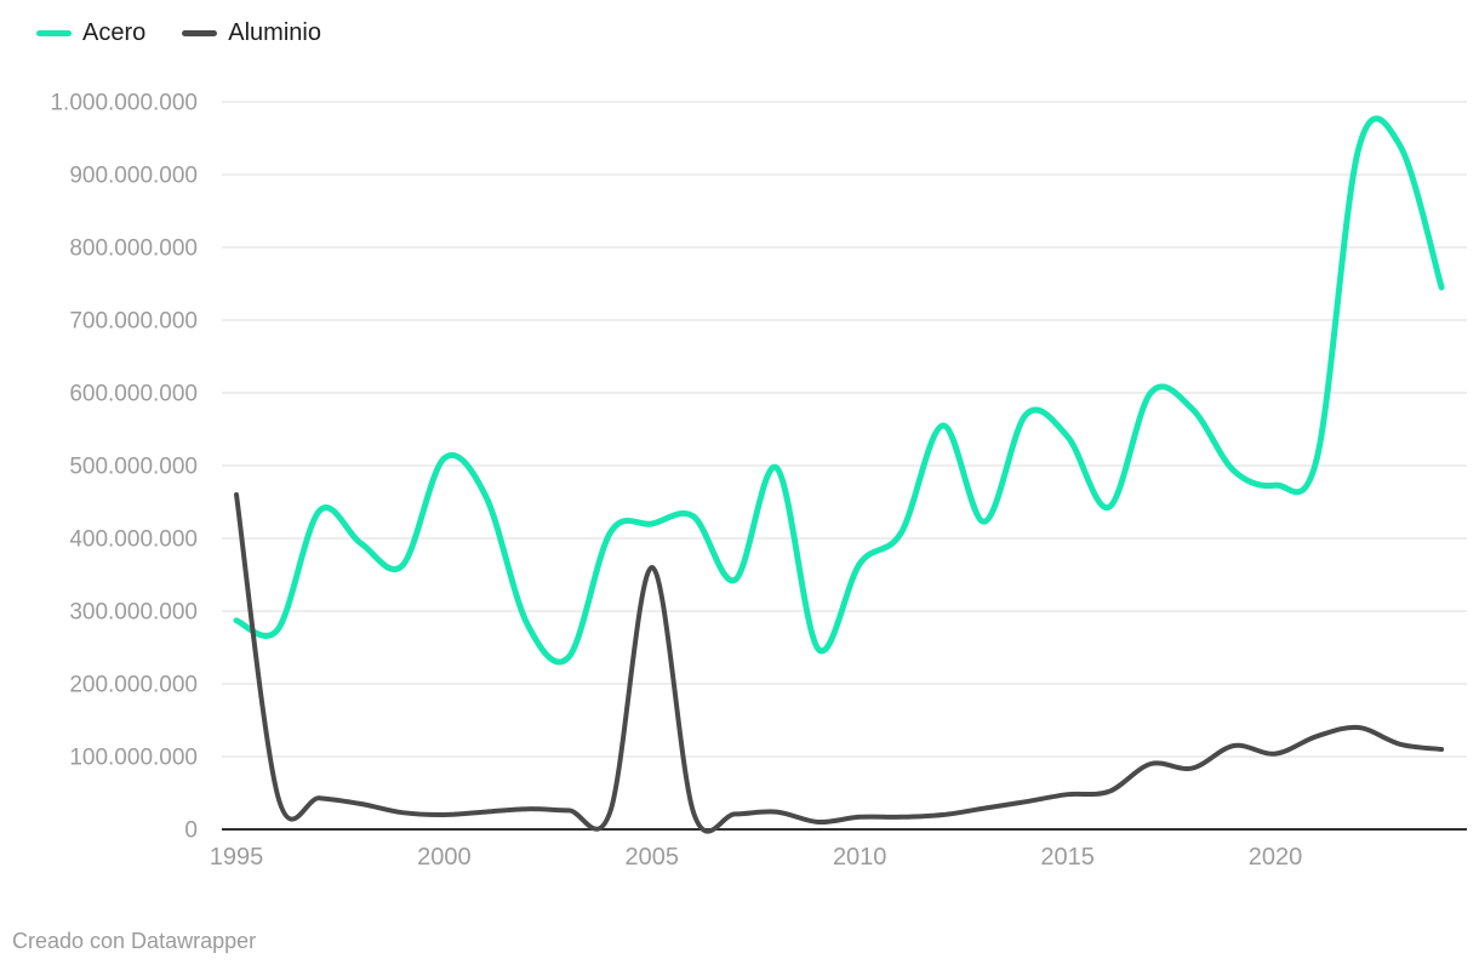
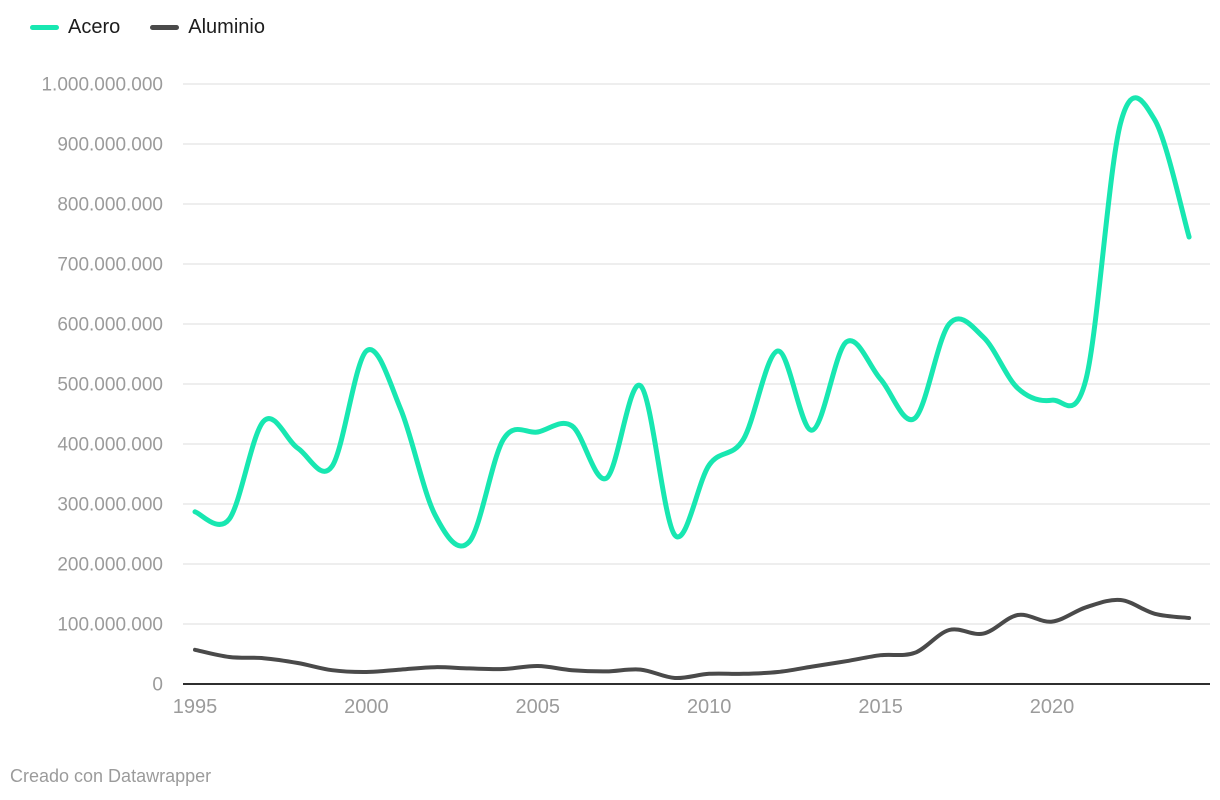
Aluminio/1995: 460000000 -> 60000000
Acero/2000: 510000000 -> 560000000
Aluminio/2005: 360000000 -> 30000000
Acero/2015: 540000000 -> 510000000
